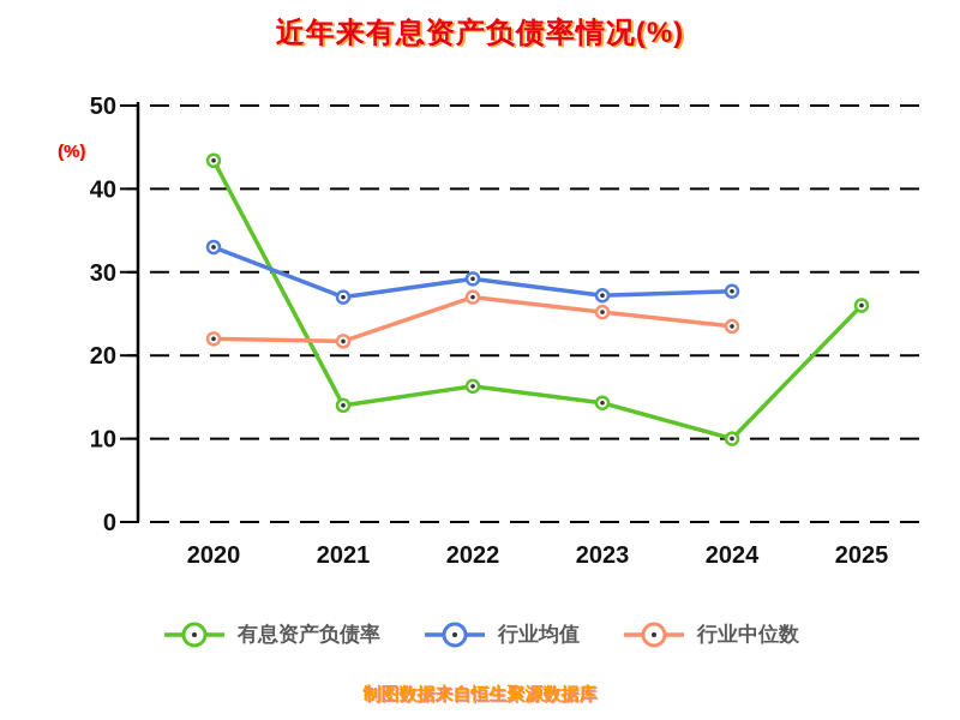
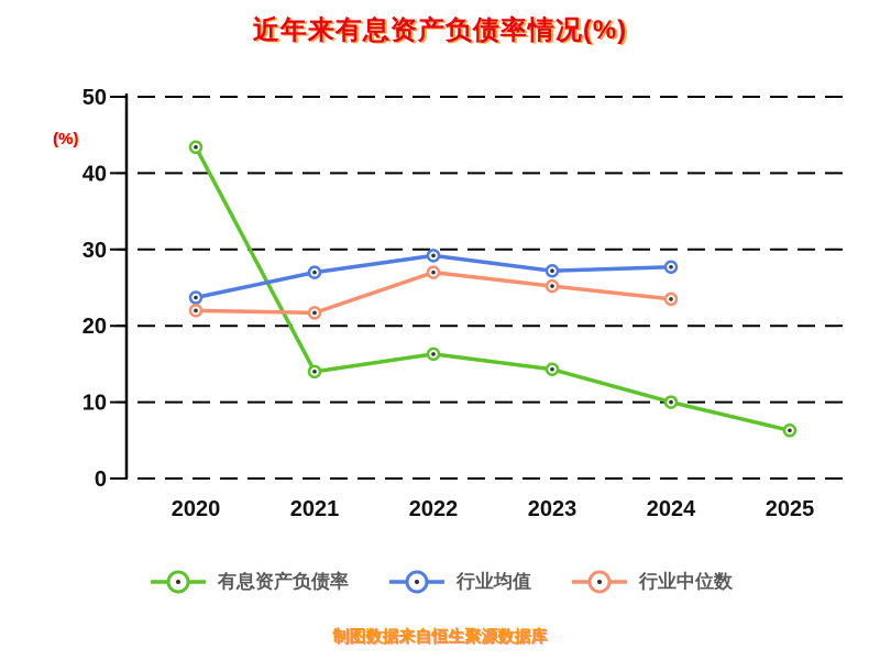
行业均值/2020: 33 -> 24
有息资产负债率/2025: 26 -> 6
